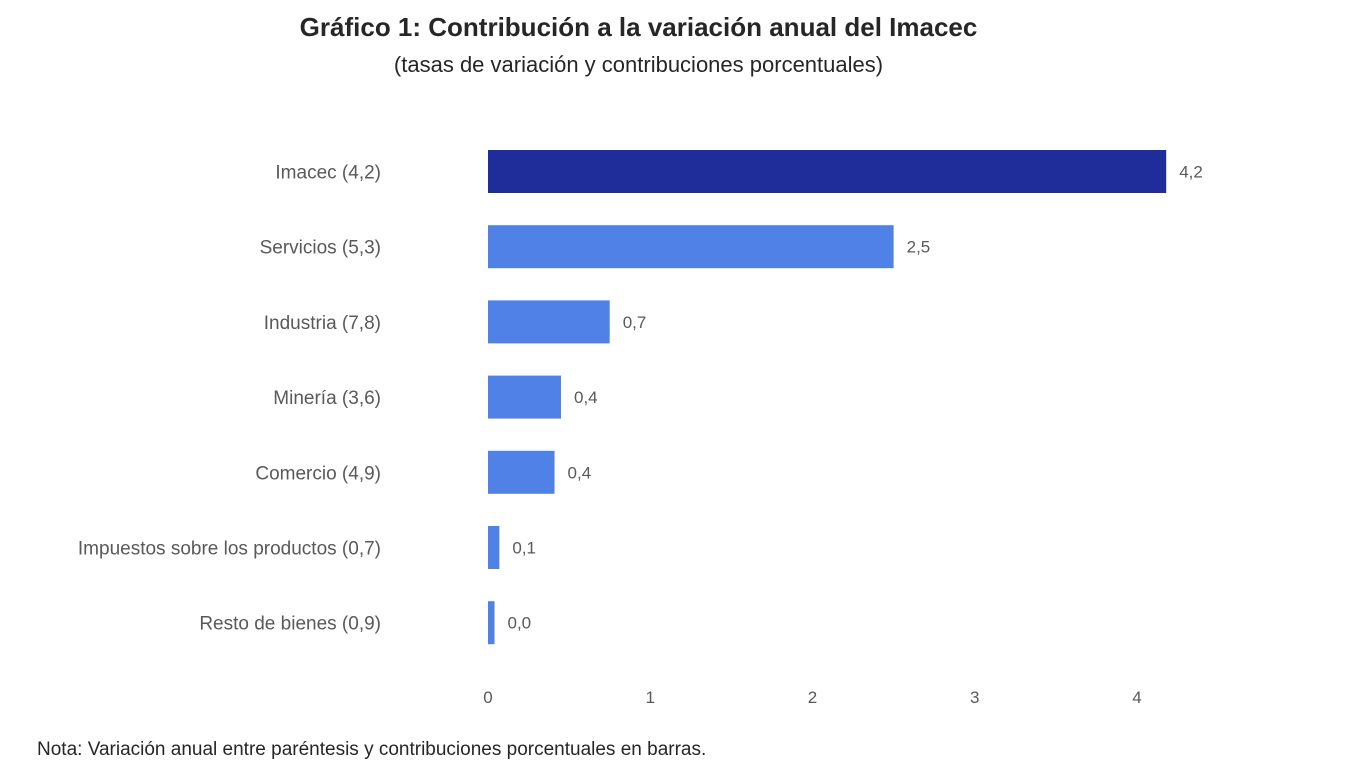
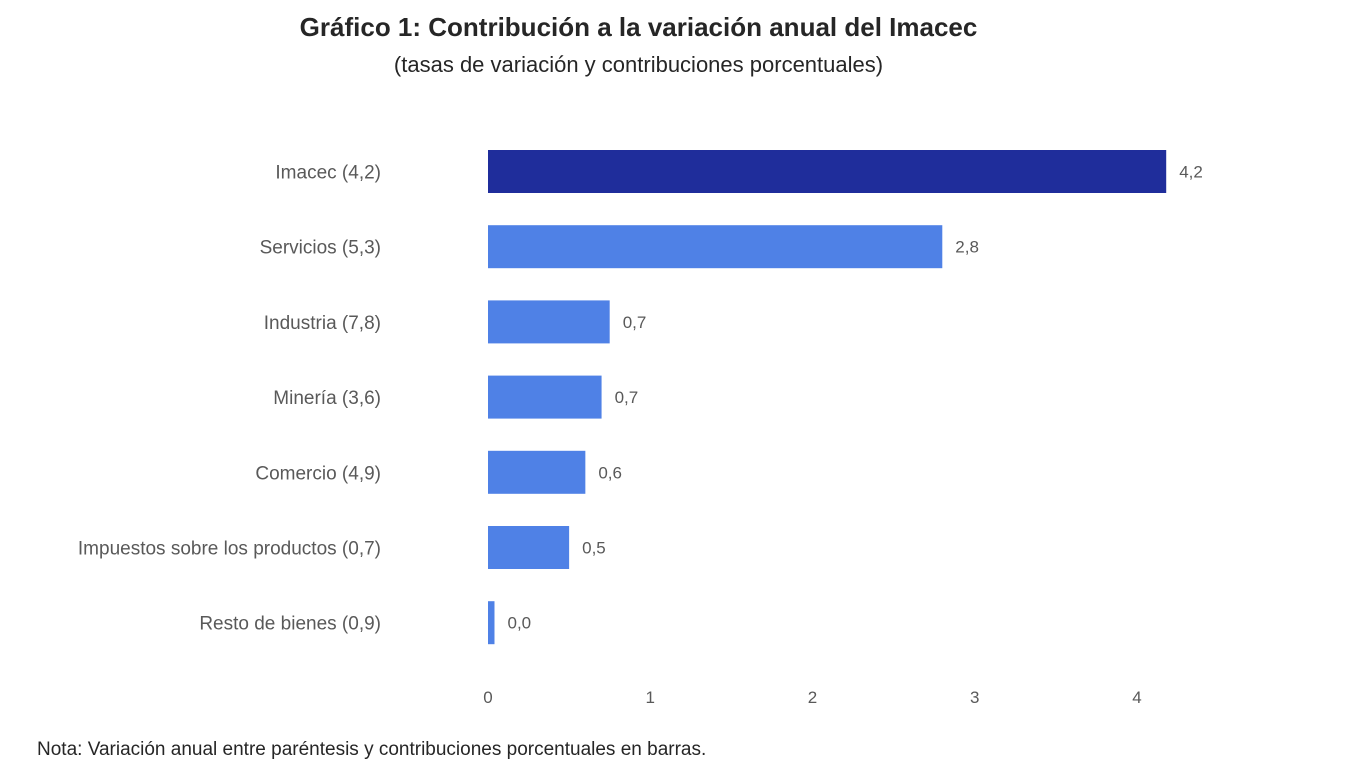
Servicios (5,3): 2,5 -> 2,8
Minería (3,6): 0,4 -> 0,7
Comercio (4,9): 0,4 -> 0,6
Impuestos sobre los productos (0,7): 0,1 -> 0,5
